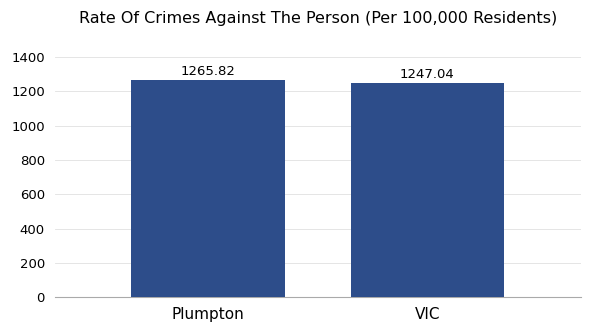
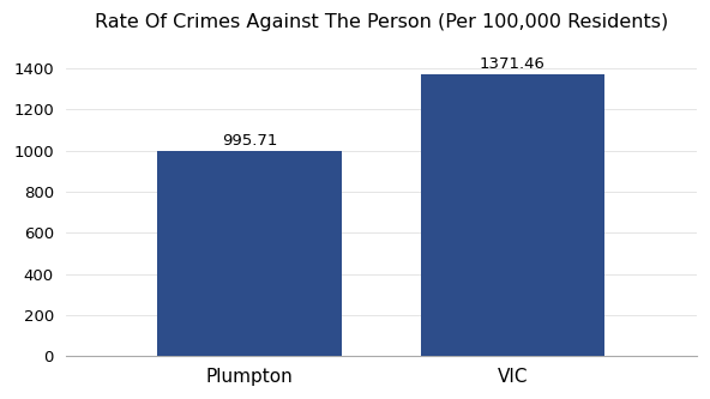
Plumpton: 1265.82 -> 995.71
VIC: 1247.04 -> 1371.46
